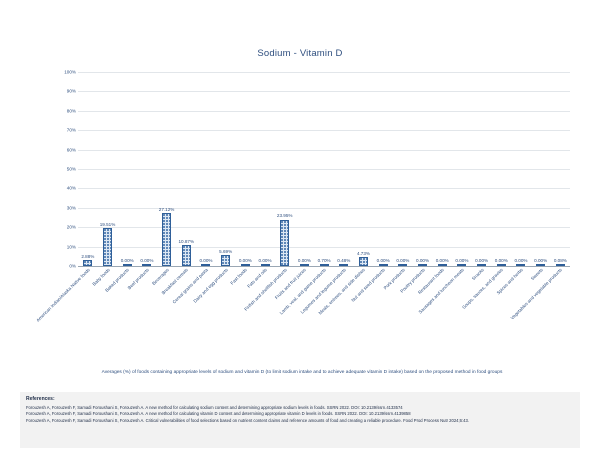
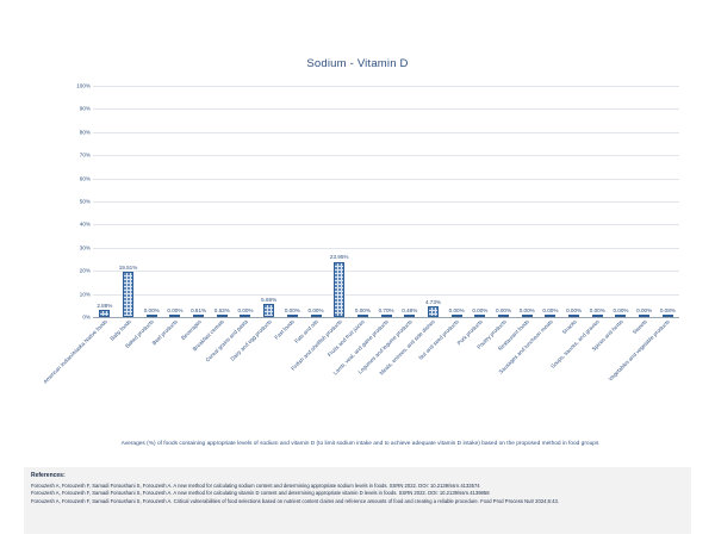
Beverages: 27.12% -> 0.81%
Breakfast cereals: 10.87% -> 0.63%
